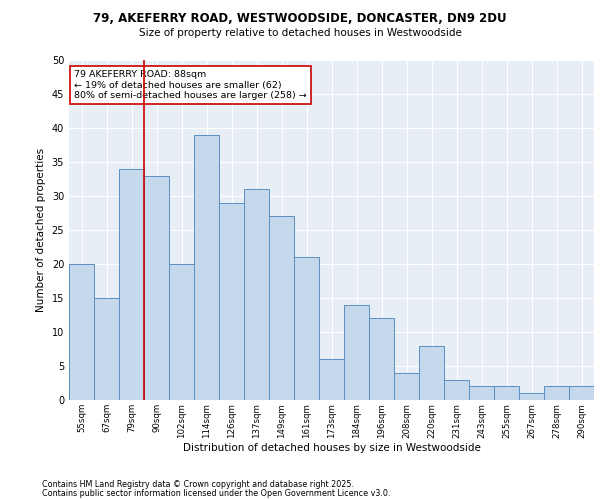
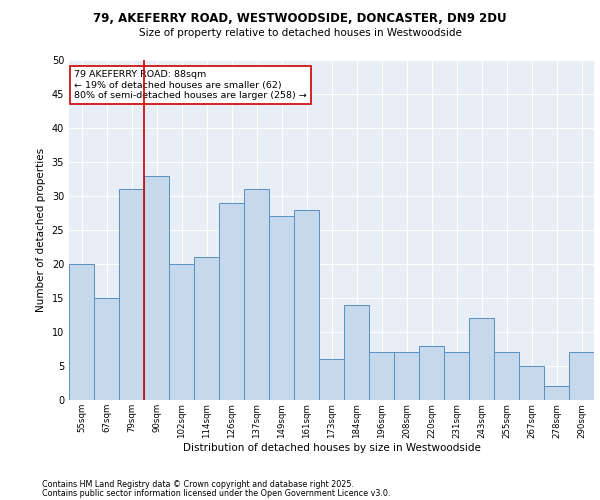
79sqm: 34 -> 31
114sqm: 39 -> 21
161sqm: 21 -> 28
196sqm: 12 -> 7
208sqm: 4 -> 7
231sqm: 3 -> 7
243sqm: 2 -> 12
255sqm: 2 -> 7
267sqm: 1 -> 5
290sqm: 2 -> 7
